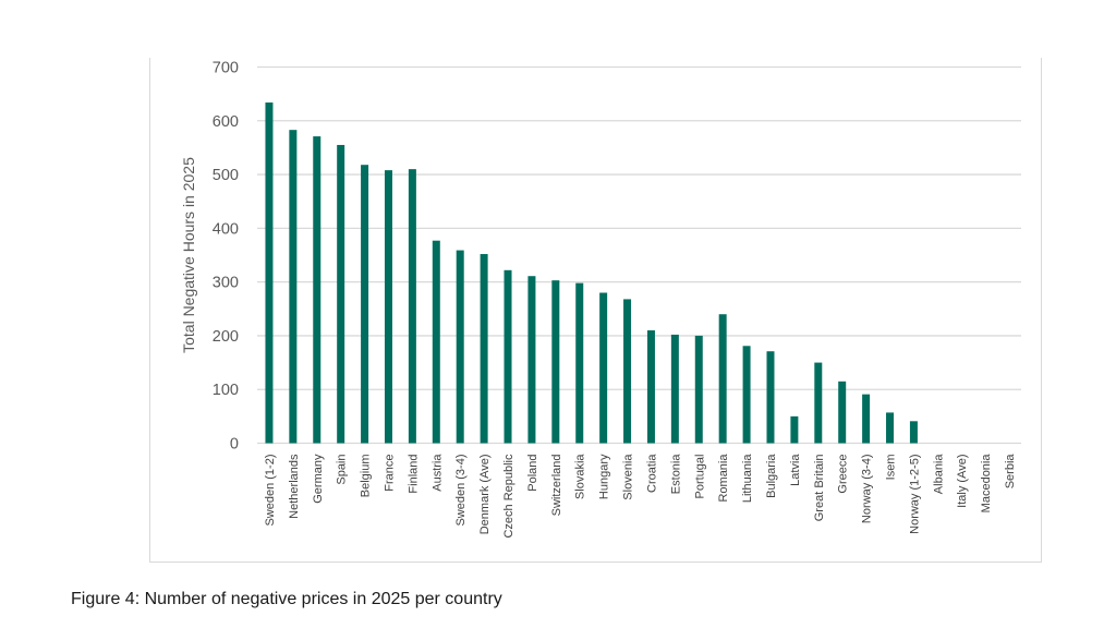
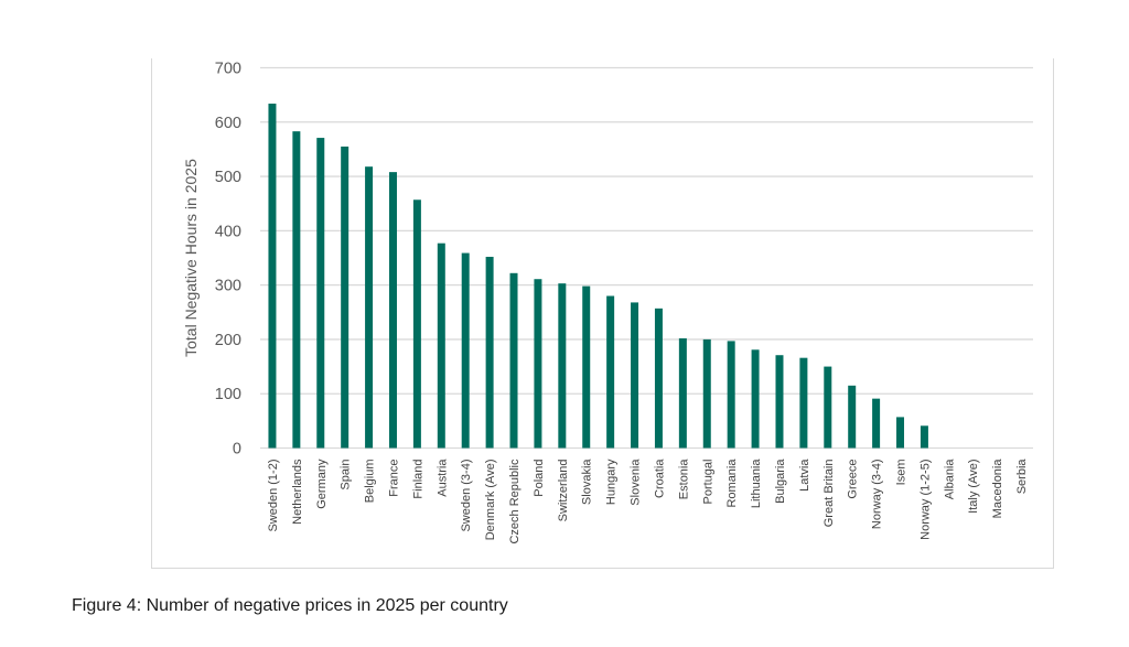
Finland: 510 -> 460
Croatia: 210 -> 260
Romania: 240 -> 200
Latvia: 50 -> 170
